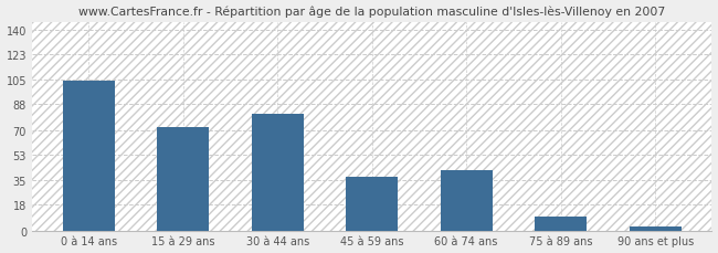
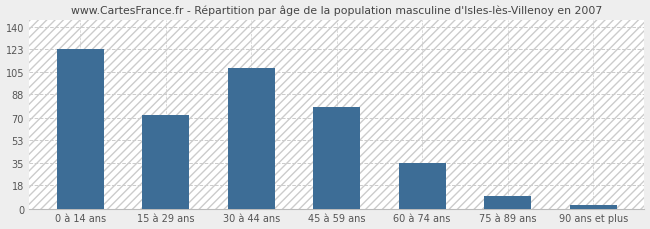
0 à 14 ans: 104 -> 123
30 à 44 ans: 81 -> 108
45 à 59 ans: 37 -> 78
60 à 74 ans: 42 -> 35
